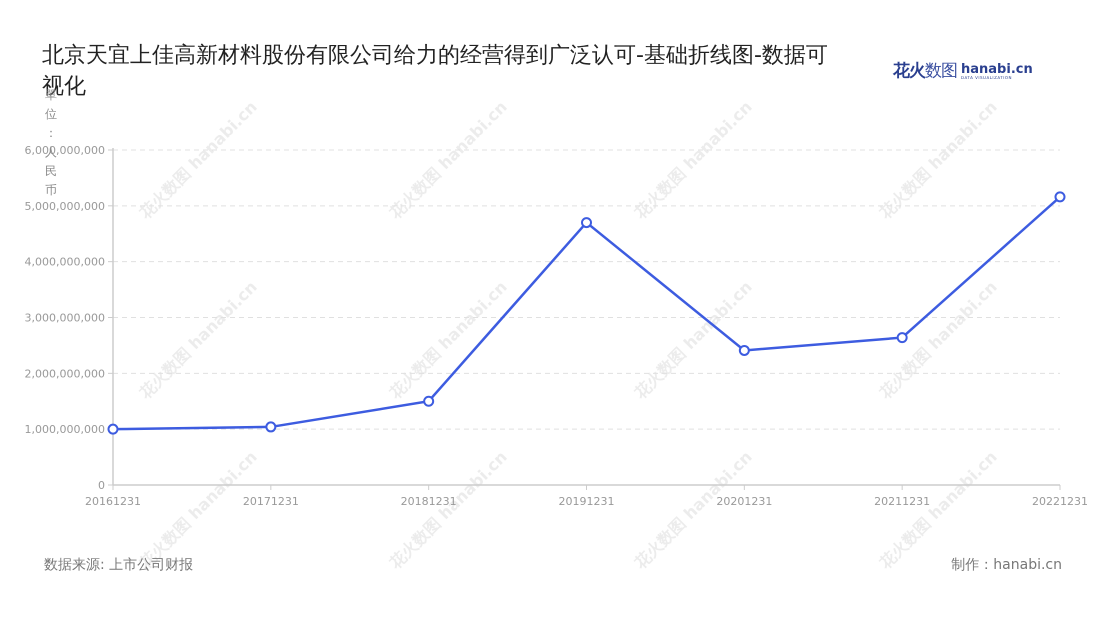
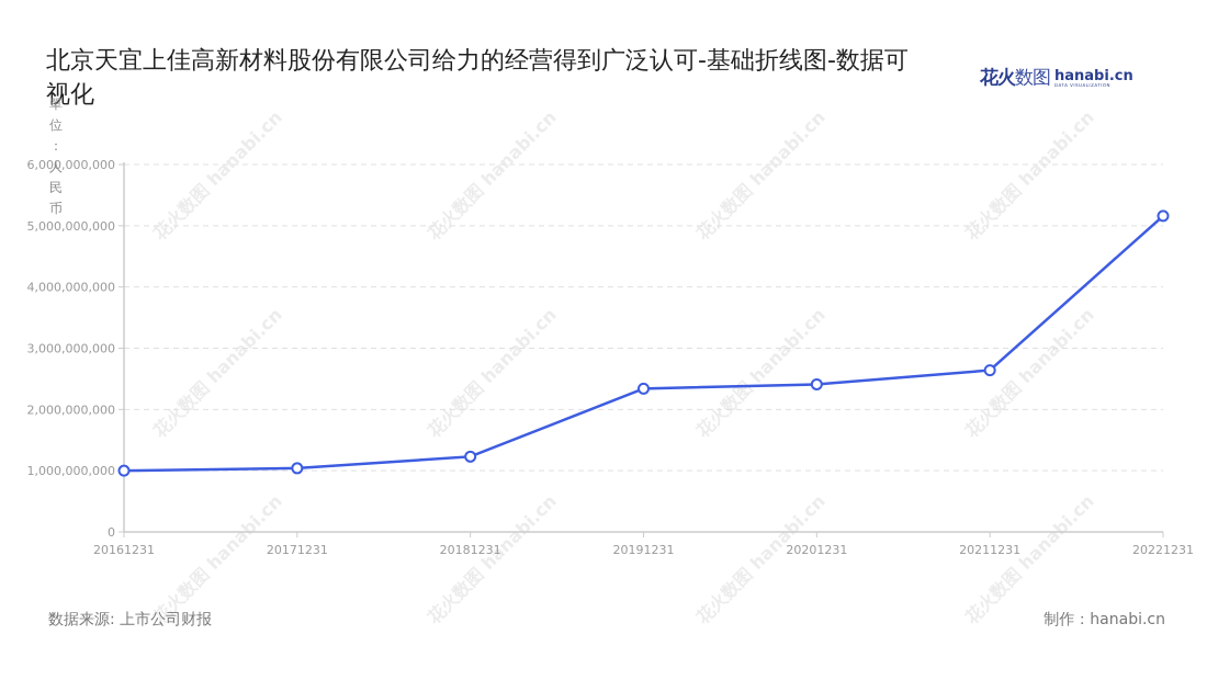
20181231: 1500000000 -> 1200000000
20191231: 4700000000 -> 2300000000
